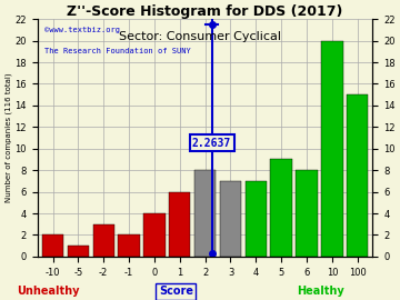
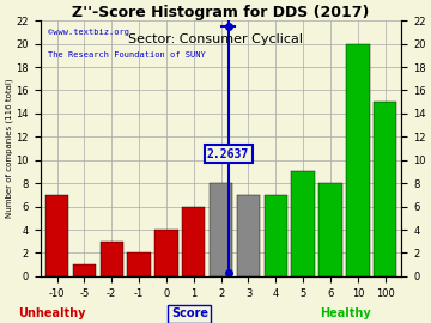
-10: 2 -> 7
